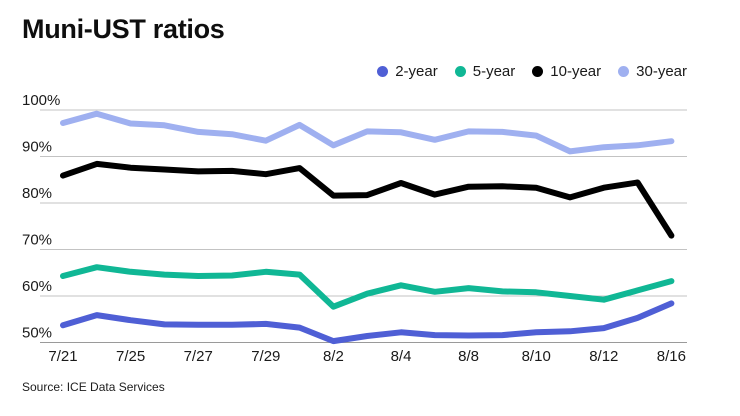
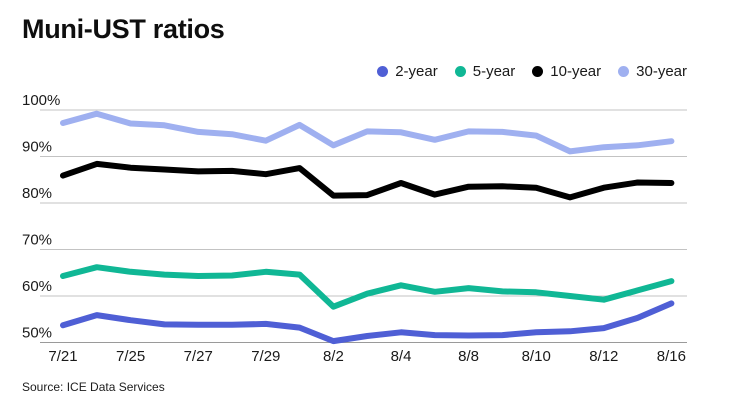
10-year/8/16: 73% -> 84%
